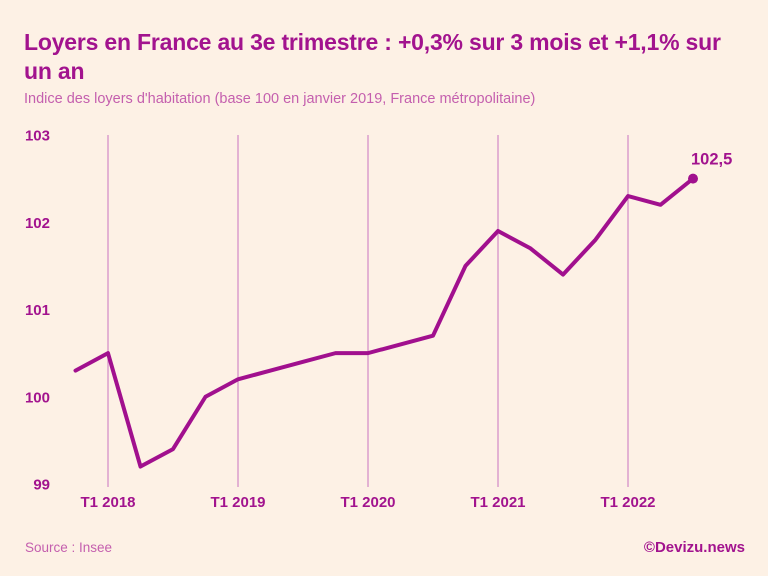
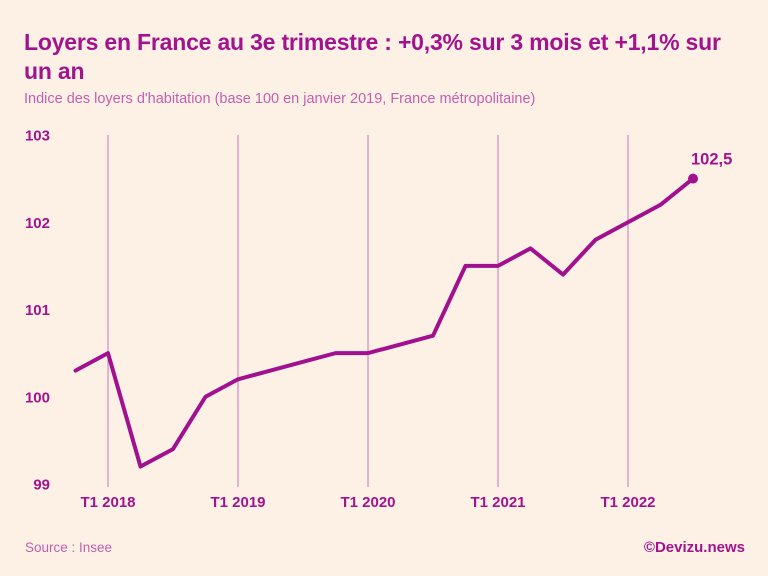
T1 2021: 101.9 -> 101.5
T1 2022: 102.3 -> 102.0
